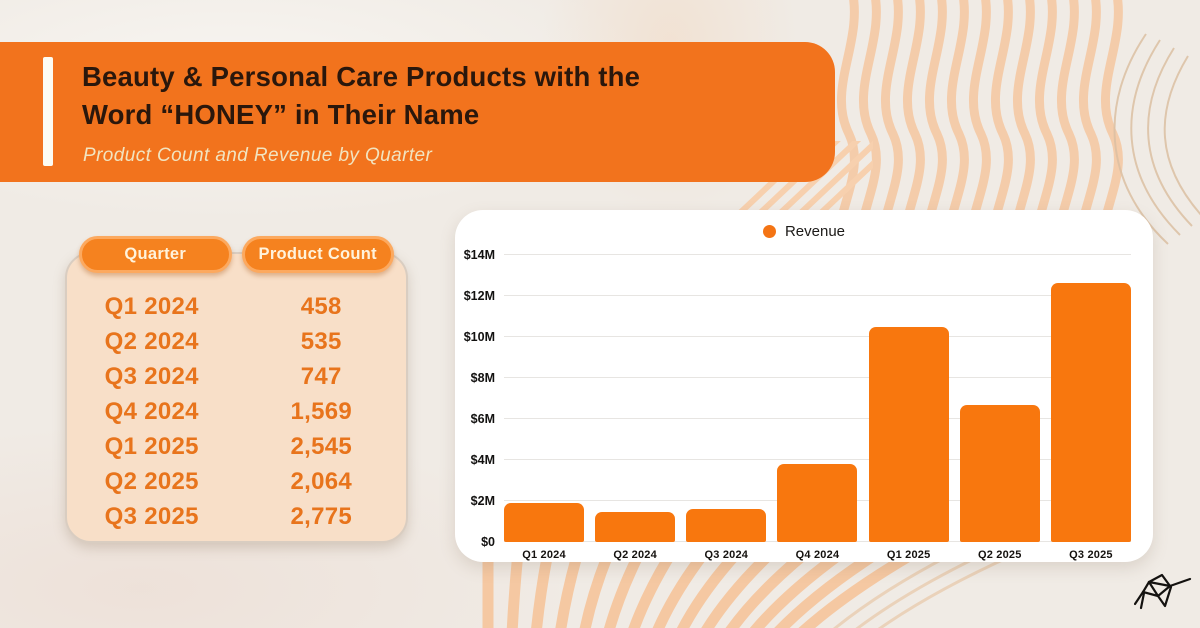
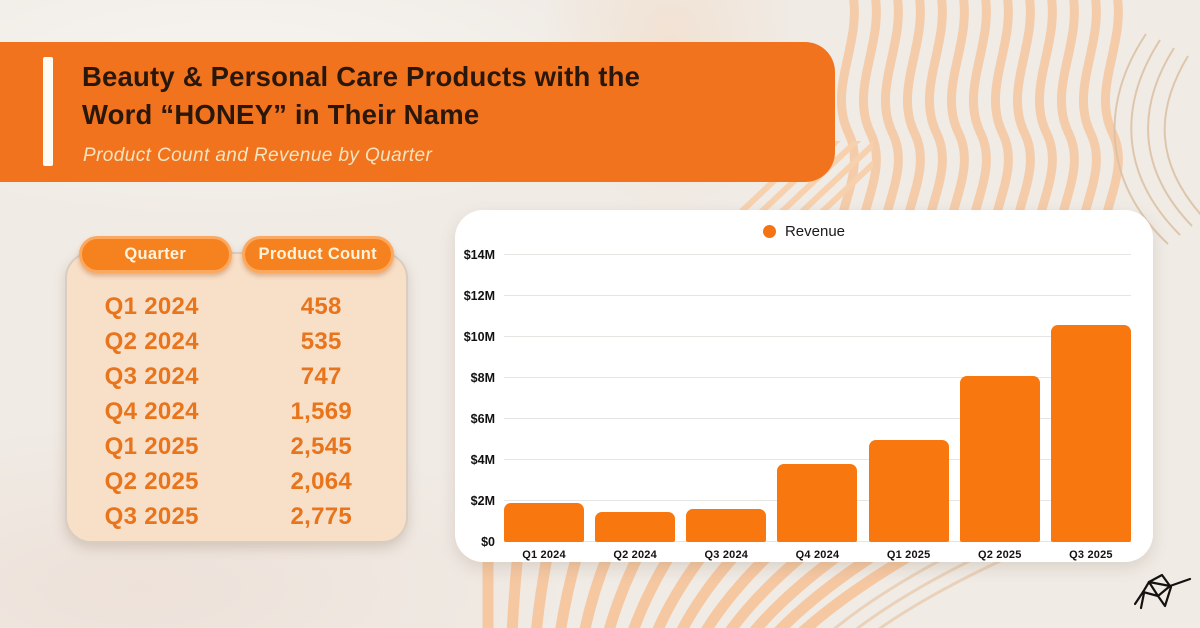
Q1 2025: $10.5M -> $5.0M
Q2 2025: $6.7M -> $8.1M
Q3 2025: $12.7M -> $10.6M
